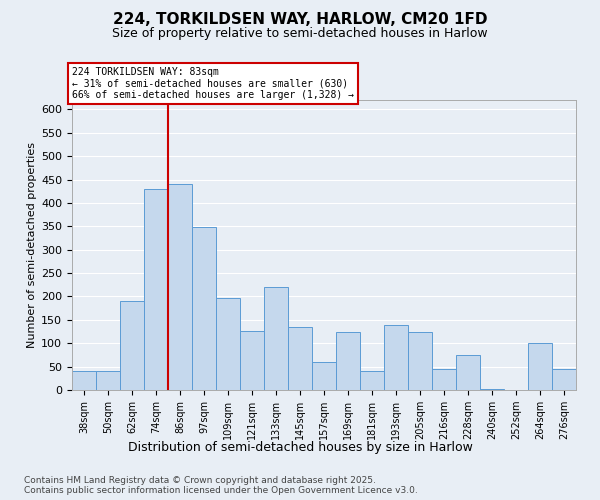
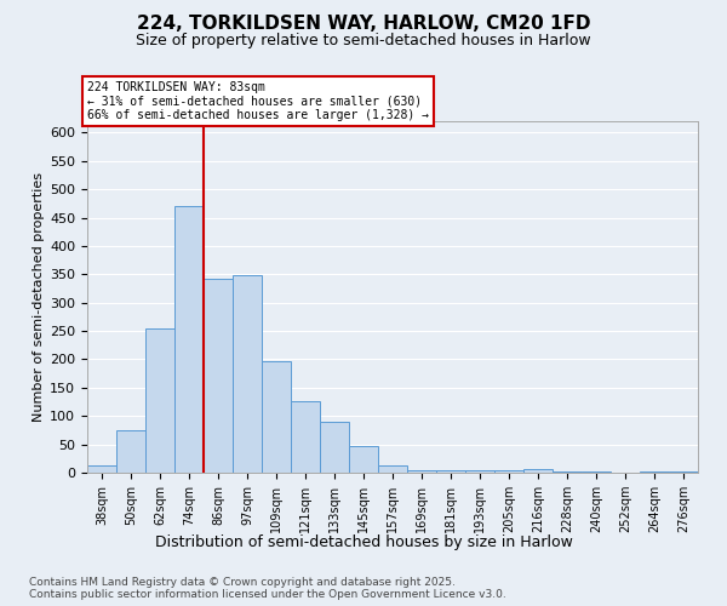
38sqm: 40 -> 13
50sqm: 40 -> 75
62sqm: 190 -> 255
74sqm: 430 -> 470
86sqm: 440 -> 343
133sqm: 220 -> 90
145sqm: 135 -> 46
157sqm: 60 -> 13
169sqm: 125 -> 5
181sqm: 40 -> 4
193sqm: 140 -> 5
205sqm: 125 -> 5
216sqm: 45 -> 7
228sqm: 75 -> 3
264sqm: 100 -> 3
276sqm: 45 -> 2
